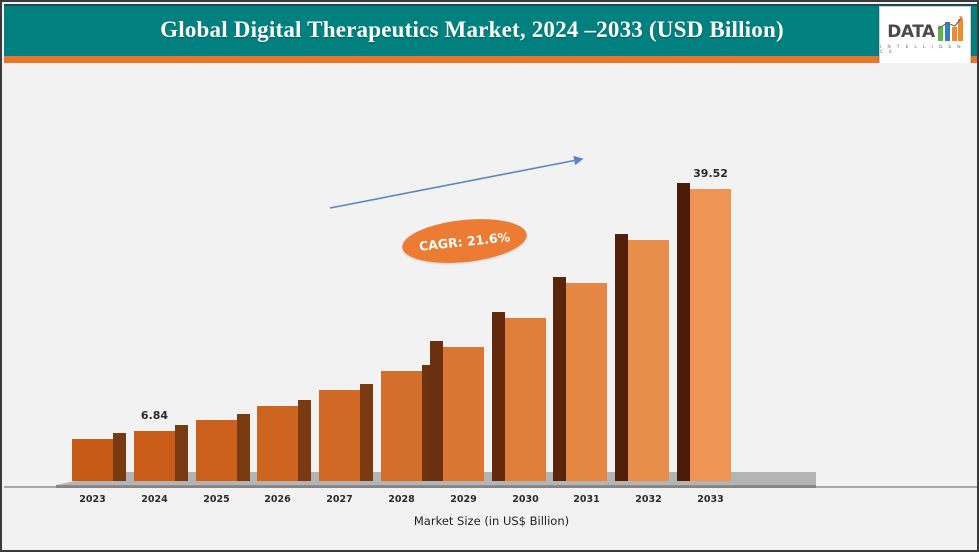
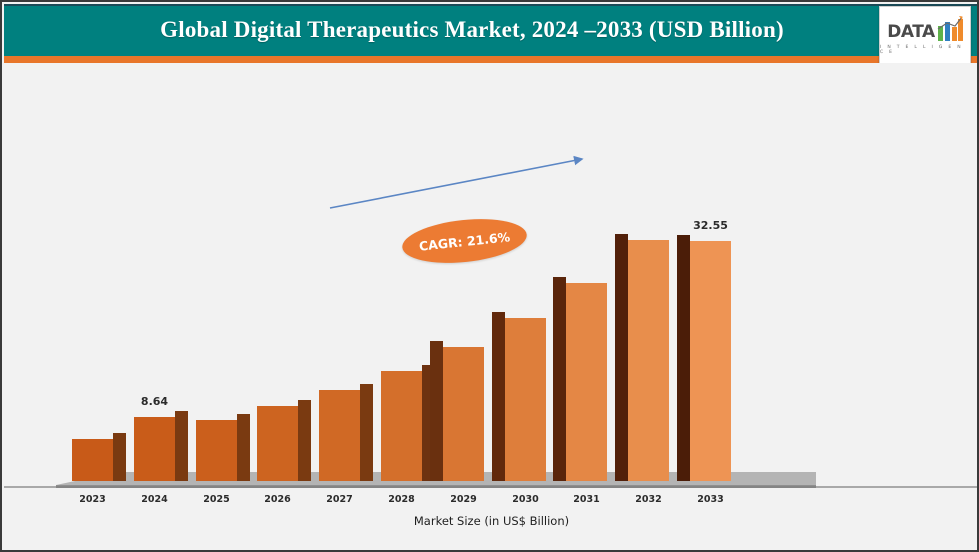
2024: 6.84 -> 8.64
2033: 39.52 -> 32.55
